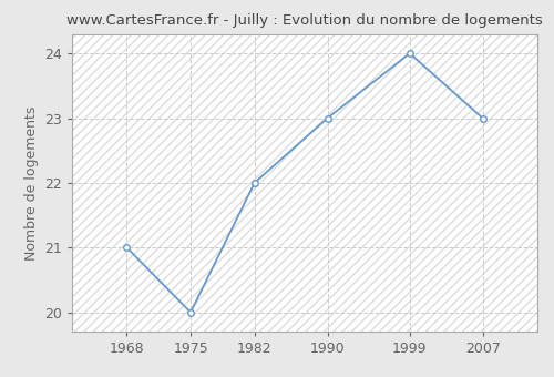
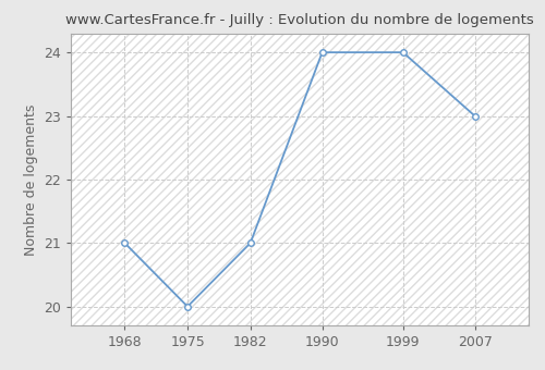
1982: 22 -> 21
1990: 23 -> 24
